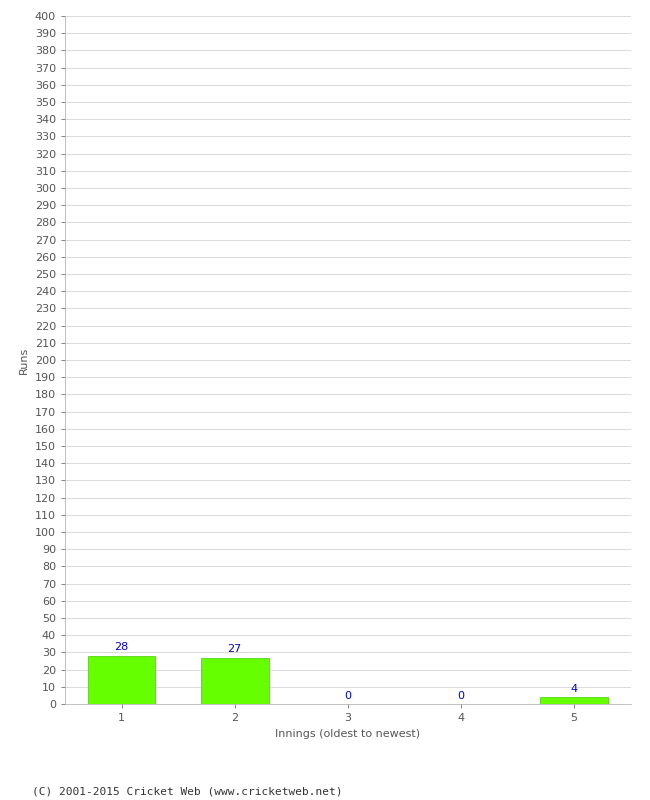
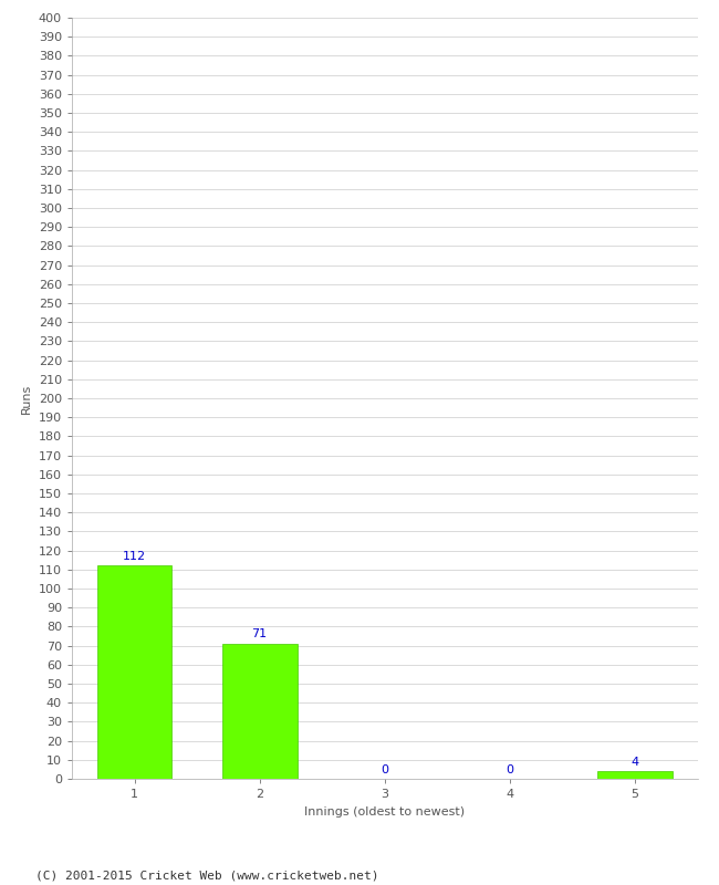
1: 28 -> 112
2: 27 -> 71
